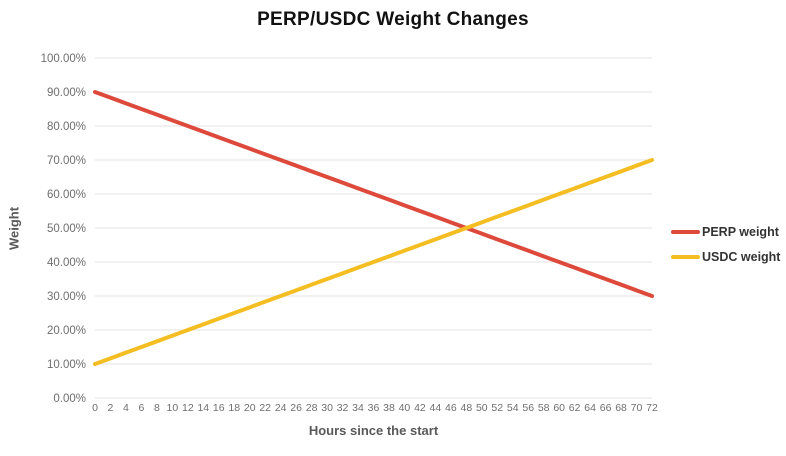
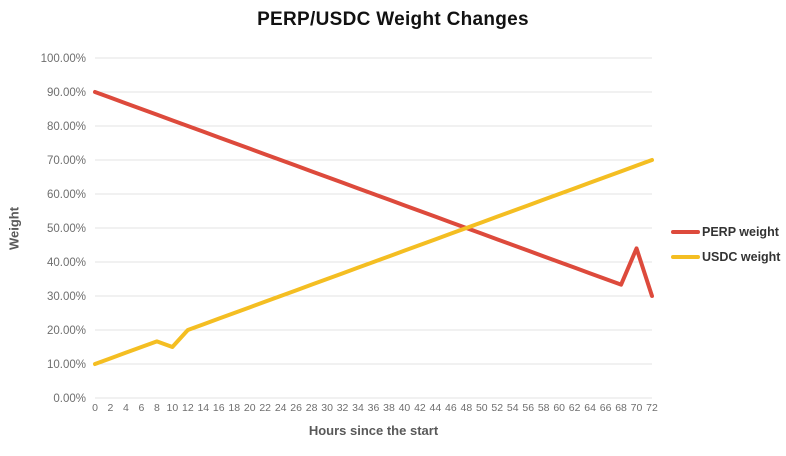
USDC weight/10: 18% -> 15%
PERP weight/70: 32% -> 44%
